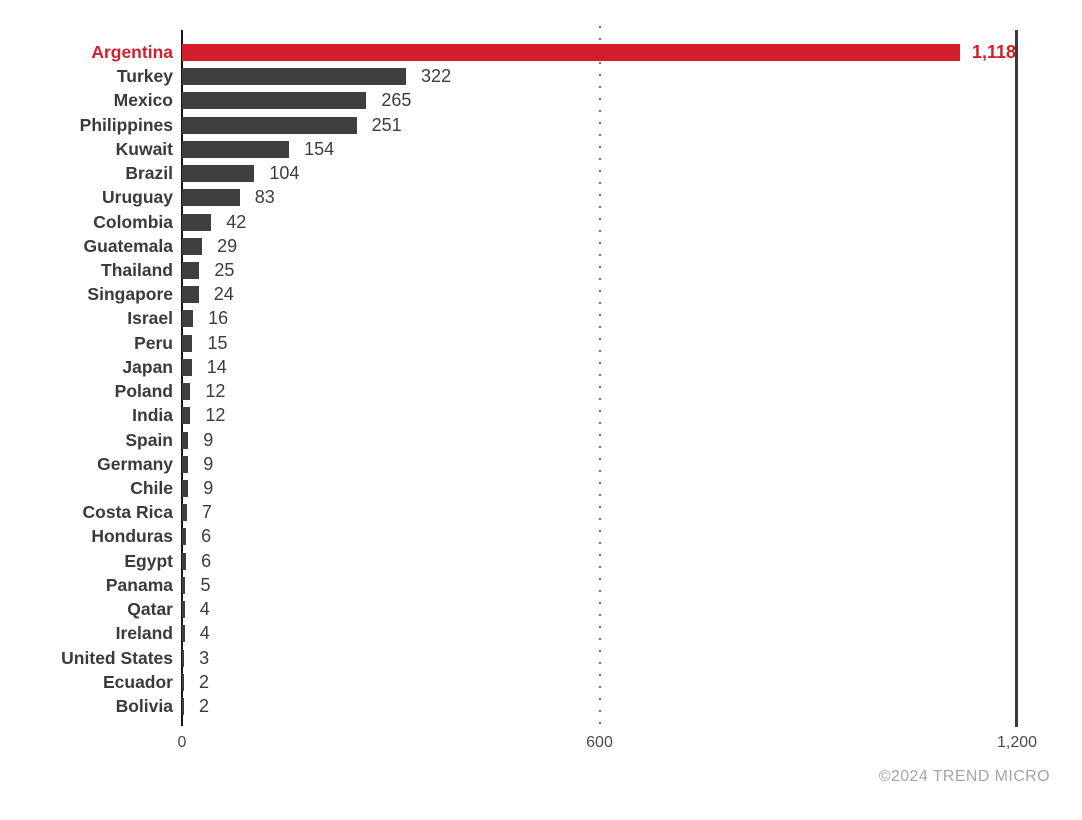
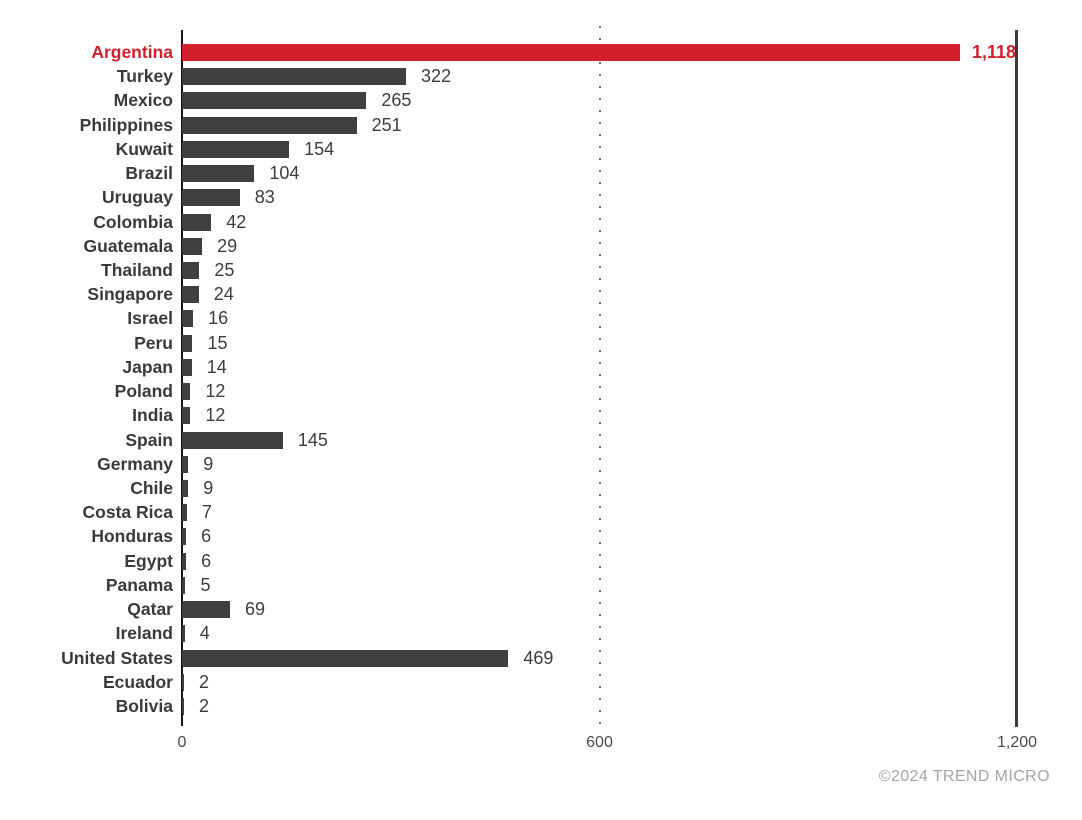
Spain: 9 -> 145
Qatar: 4 -> 69
United States: 3 -> 469
